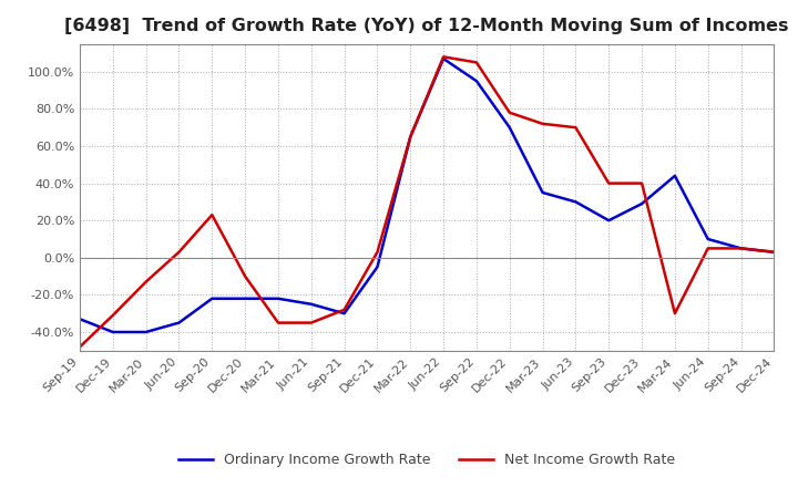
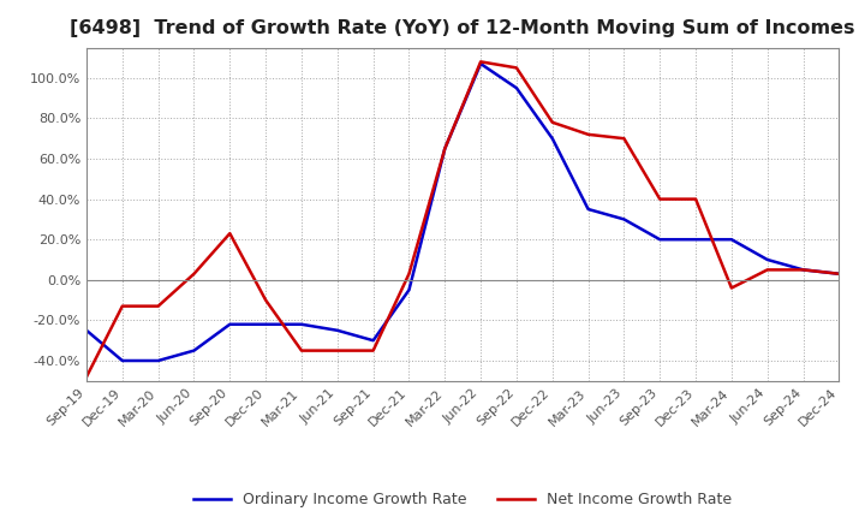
Ordinary Income Growth Rate/Sep-19: -33% -> -25%
Net Income Growth Rate/Dec-19: -31% -> -13%
Net Income Growth Rate/Sep-21: -28% -> -35%
Ordinary Income Growth Rate/Dec-23: 29% -> 20%
Ordinary Income Growth Rate/Mar-24: 44% -> 20%
Net Income Growth Rate/Mar-24: -30% -> -4%
